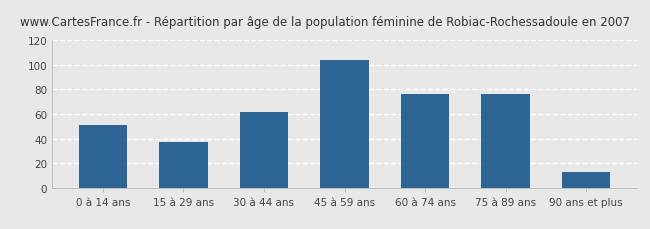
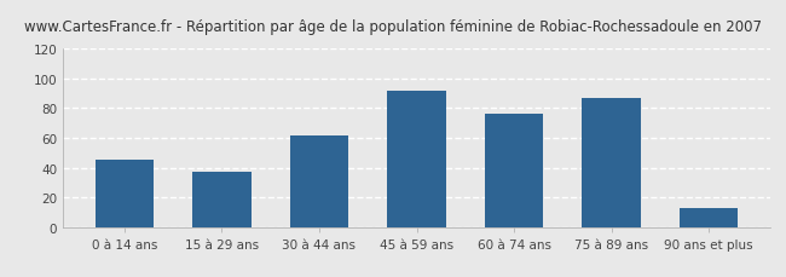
0 à 14 ans: 51 -> 45
45 à 59 ans: 104 -> 92
75 à 89 ans: 76 -> 87
